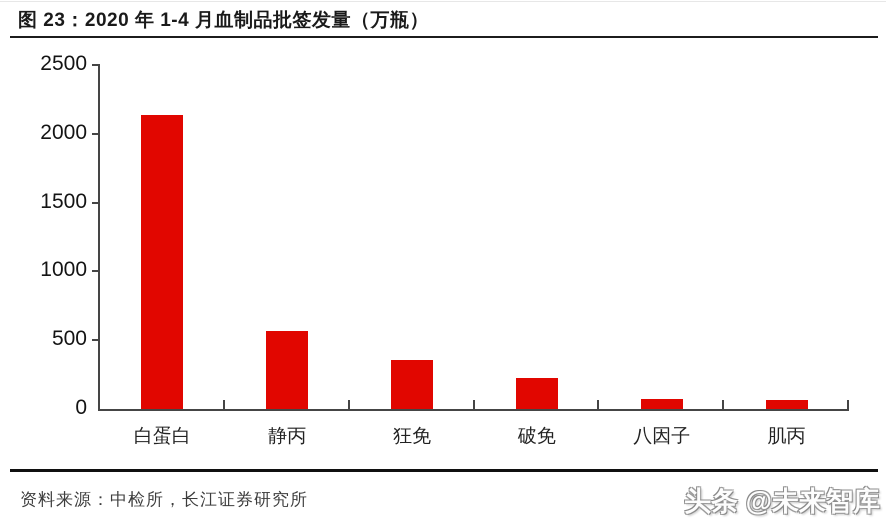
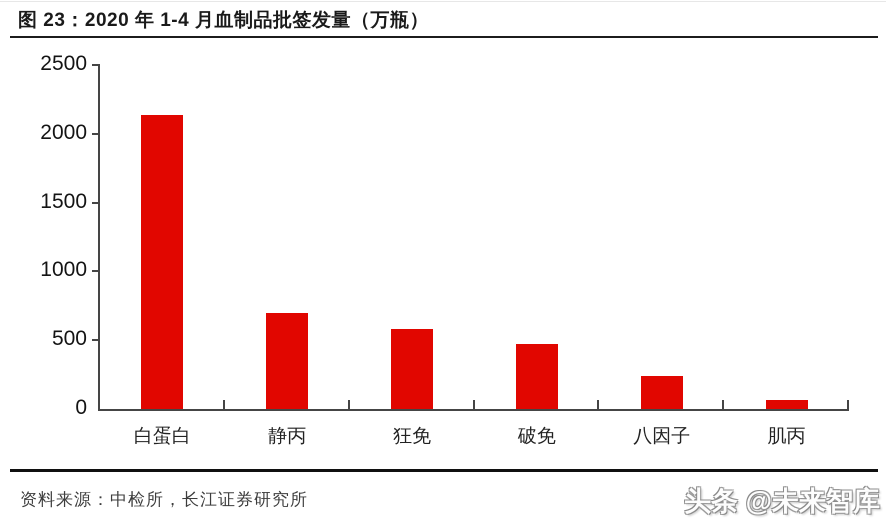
静丙: 560 -> 700
狂免: 360 -> 580
破免: 220 -> 470
八因子: 70 -> 240
